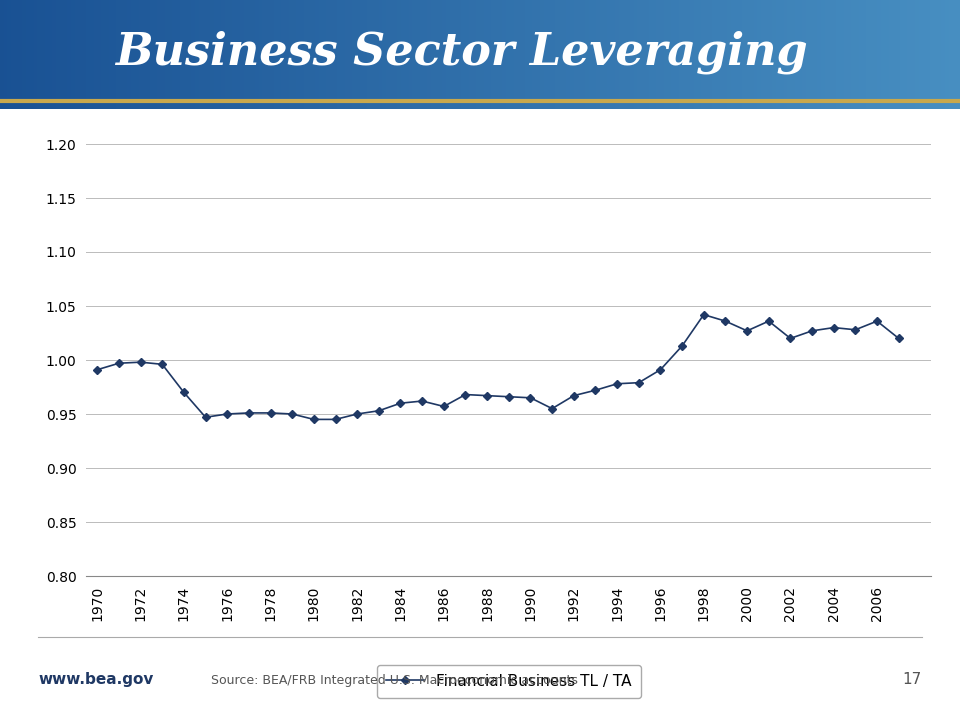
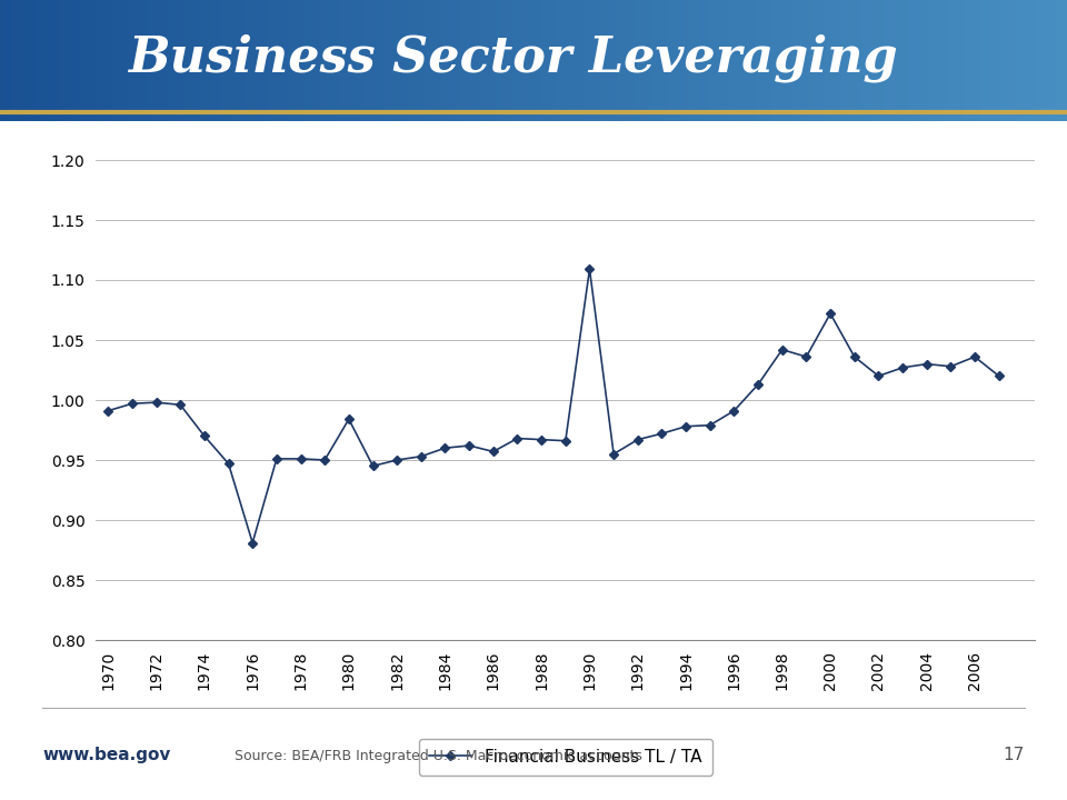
1976: 0.950 -> 0.881
1980: 0.945 -> 0.984
1990: 0.965 -> 1.109
2000: 1.027 -> 1.072
